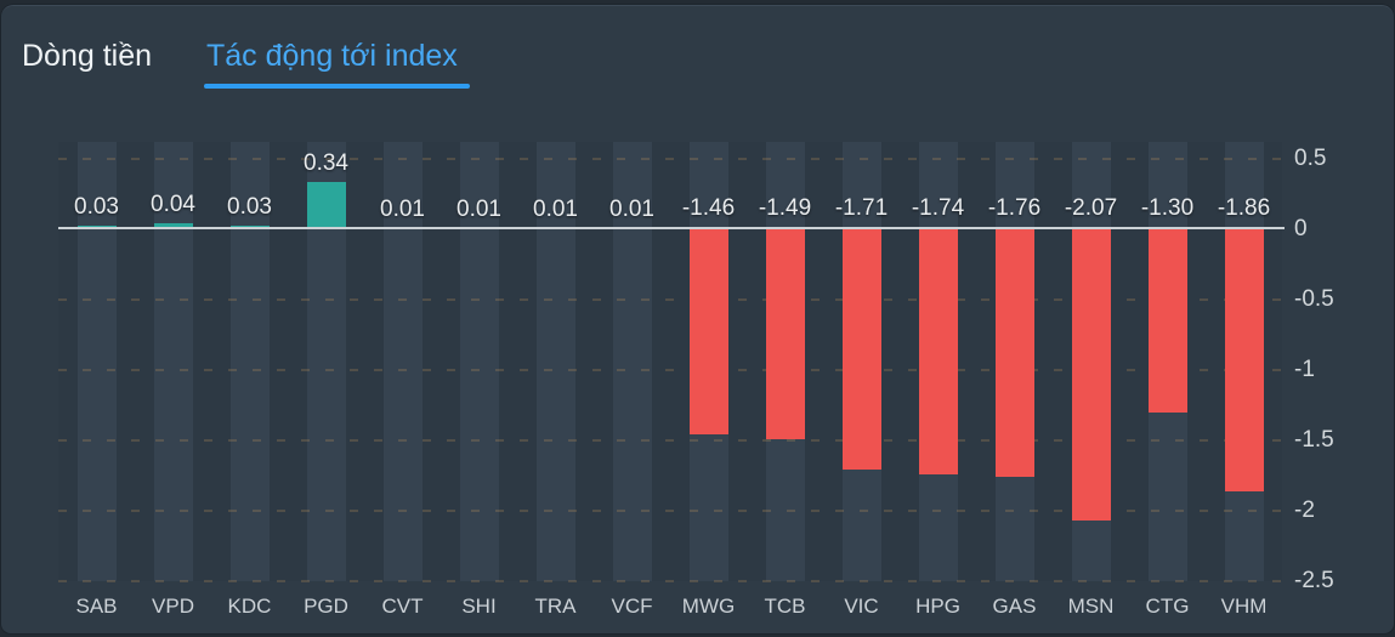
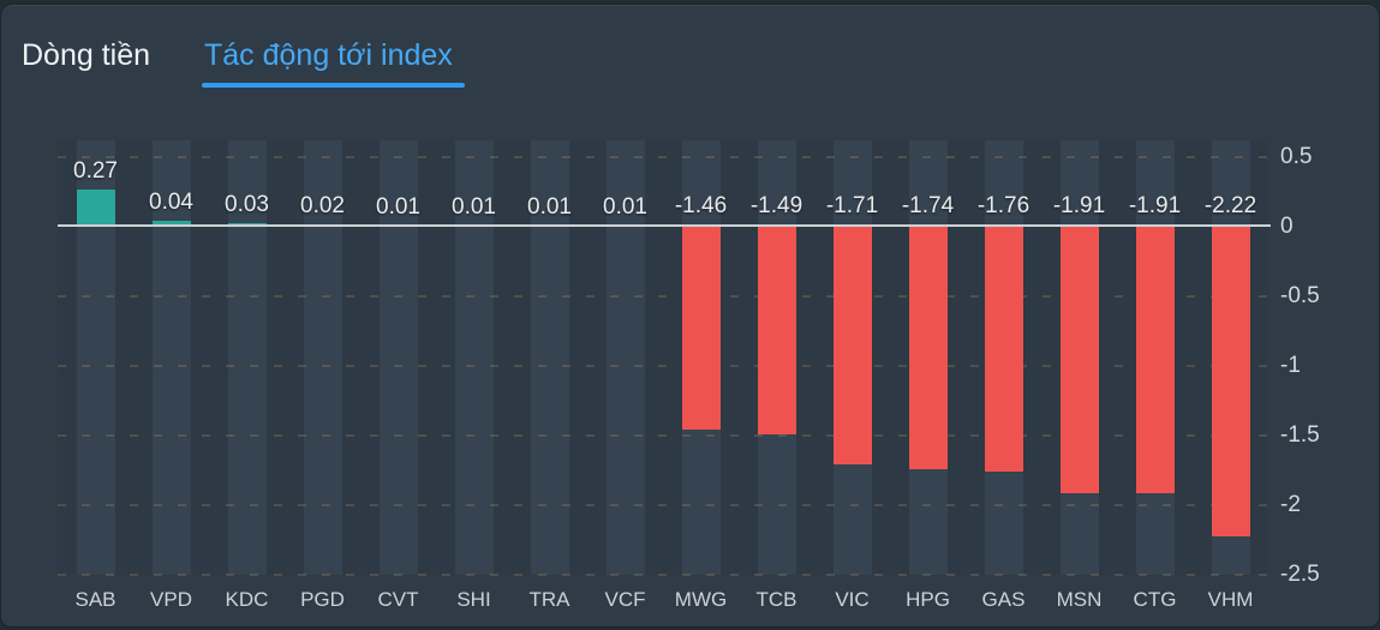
SAB: 0.03 -> 0.27
PGD: 0.34 -> 0.02
MSN: -2.07 -> -1.91
CTG: -1.30 -> -1.91
VHM: -1.86 -> -2.22
